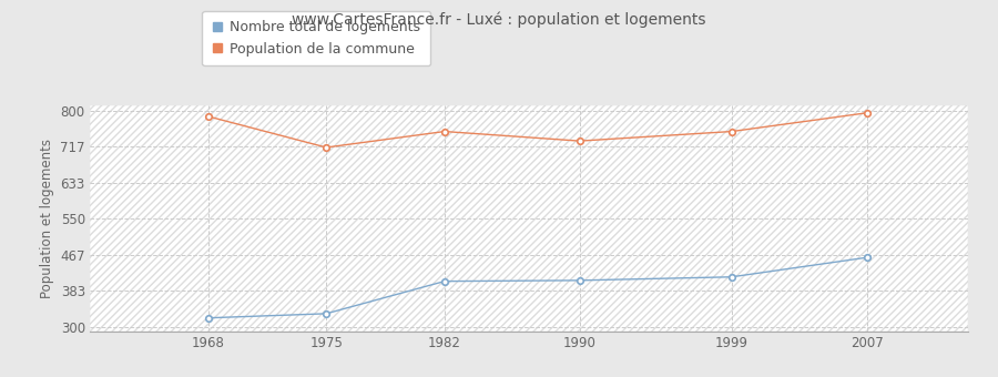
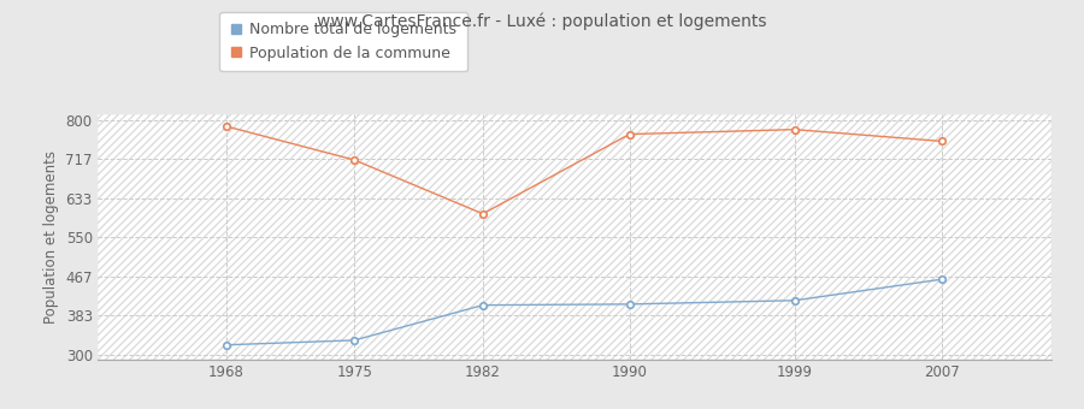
Population de la commune/1982: 752 -> 600
Population de la commune/1990: 730 -> 770
Population de la commune/1999: 752 -> 780
Population de la commune/2007: 795 -> 755
